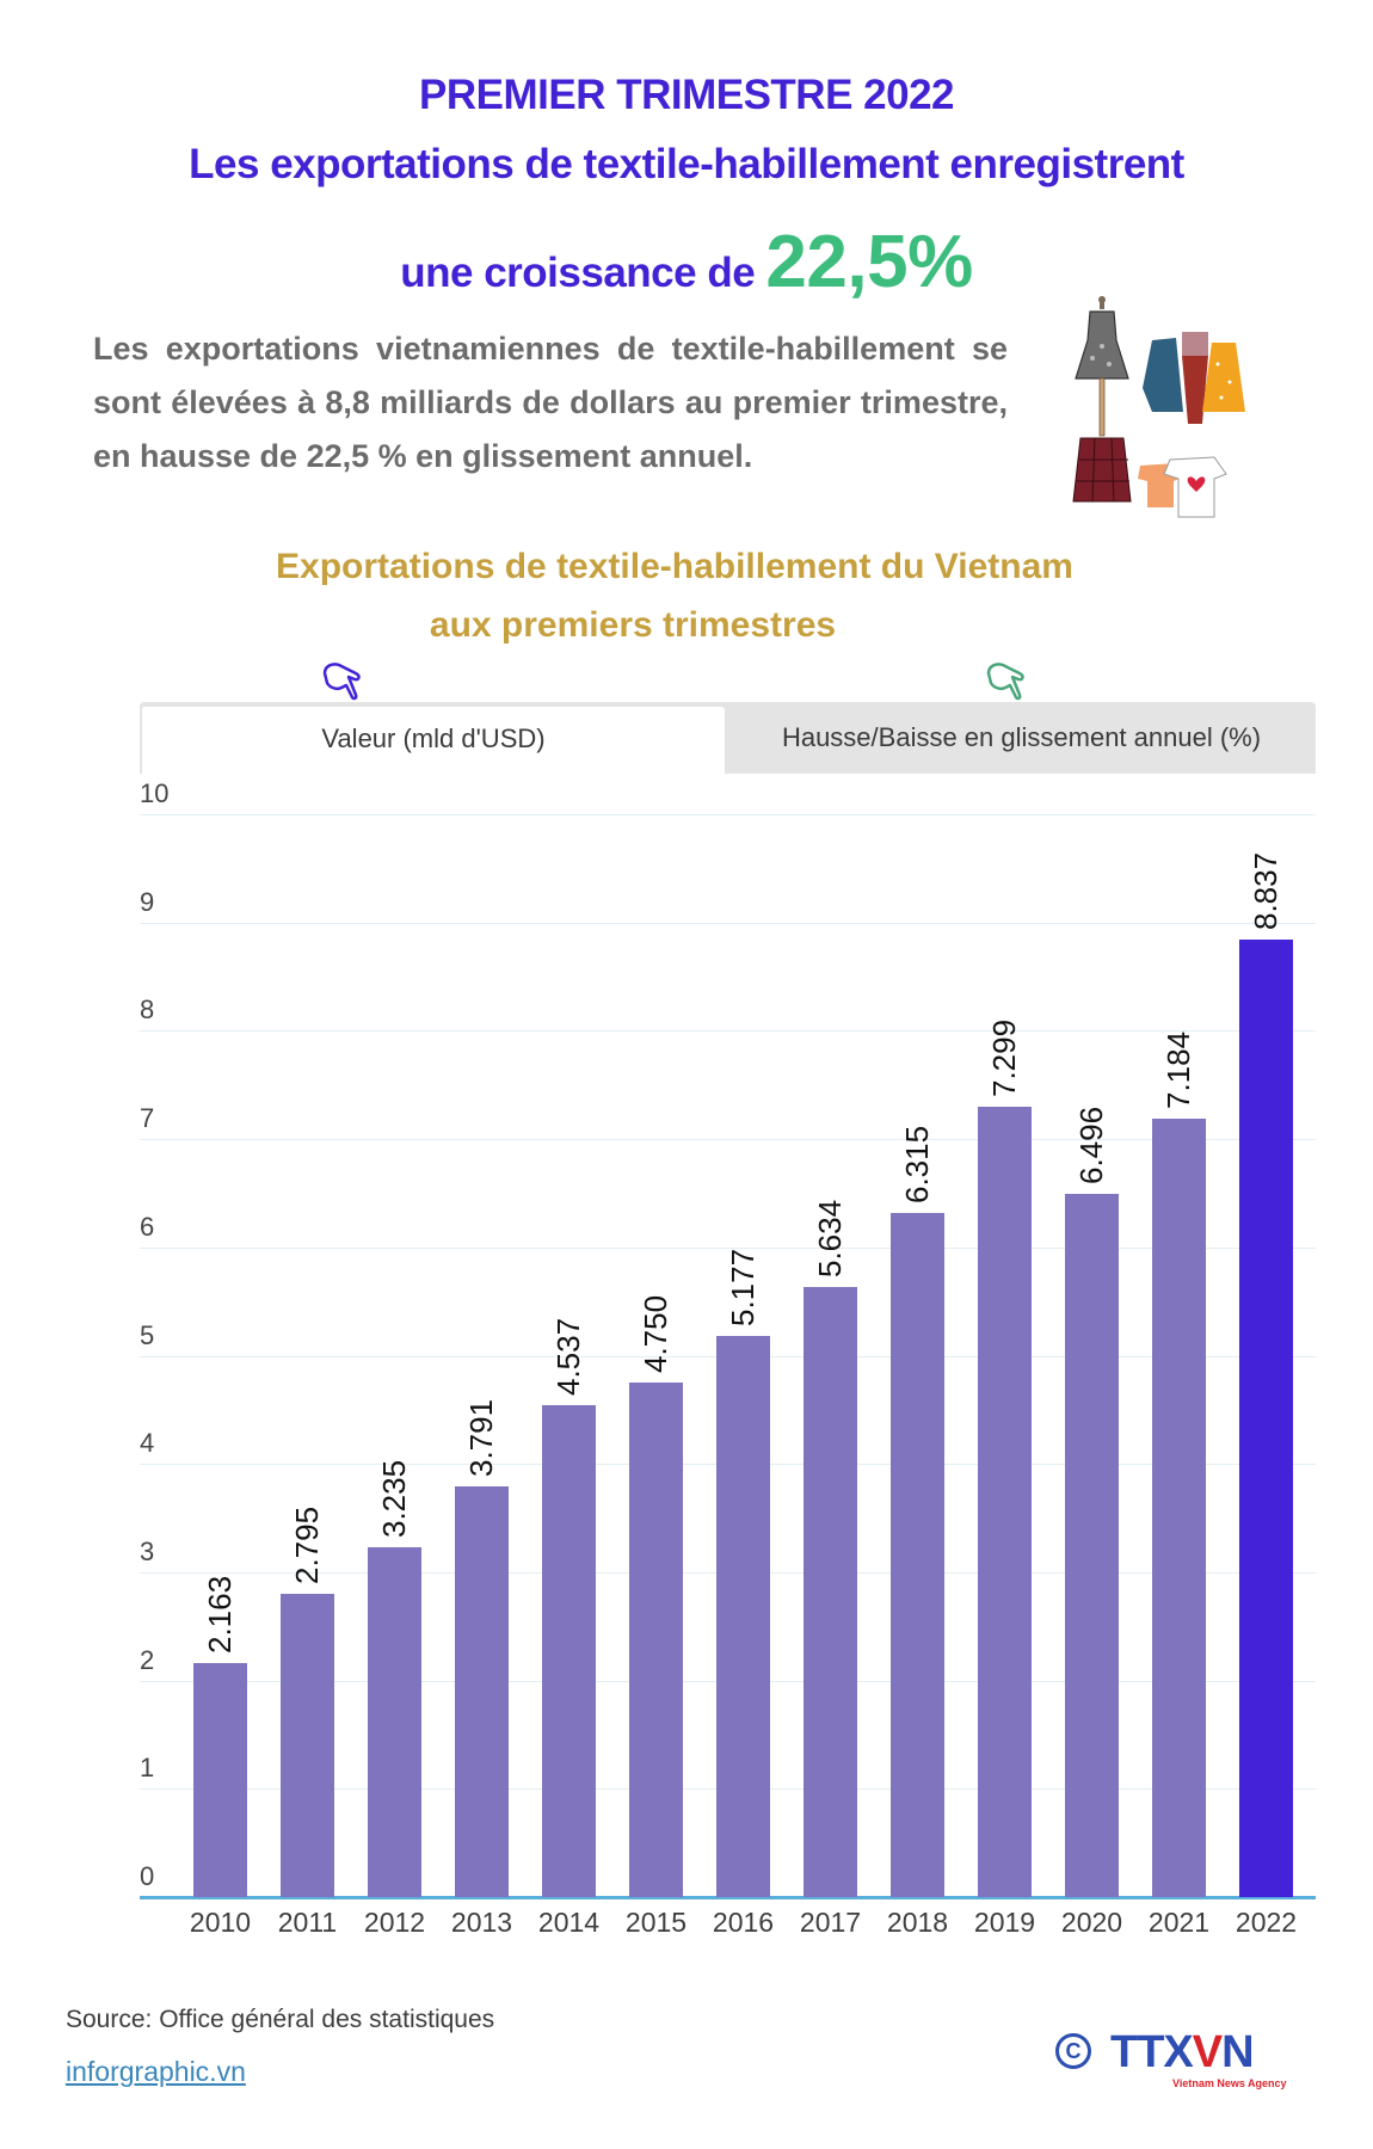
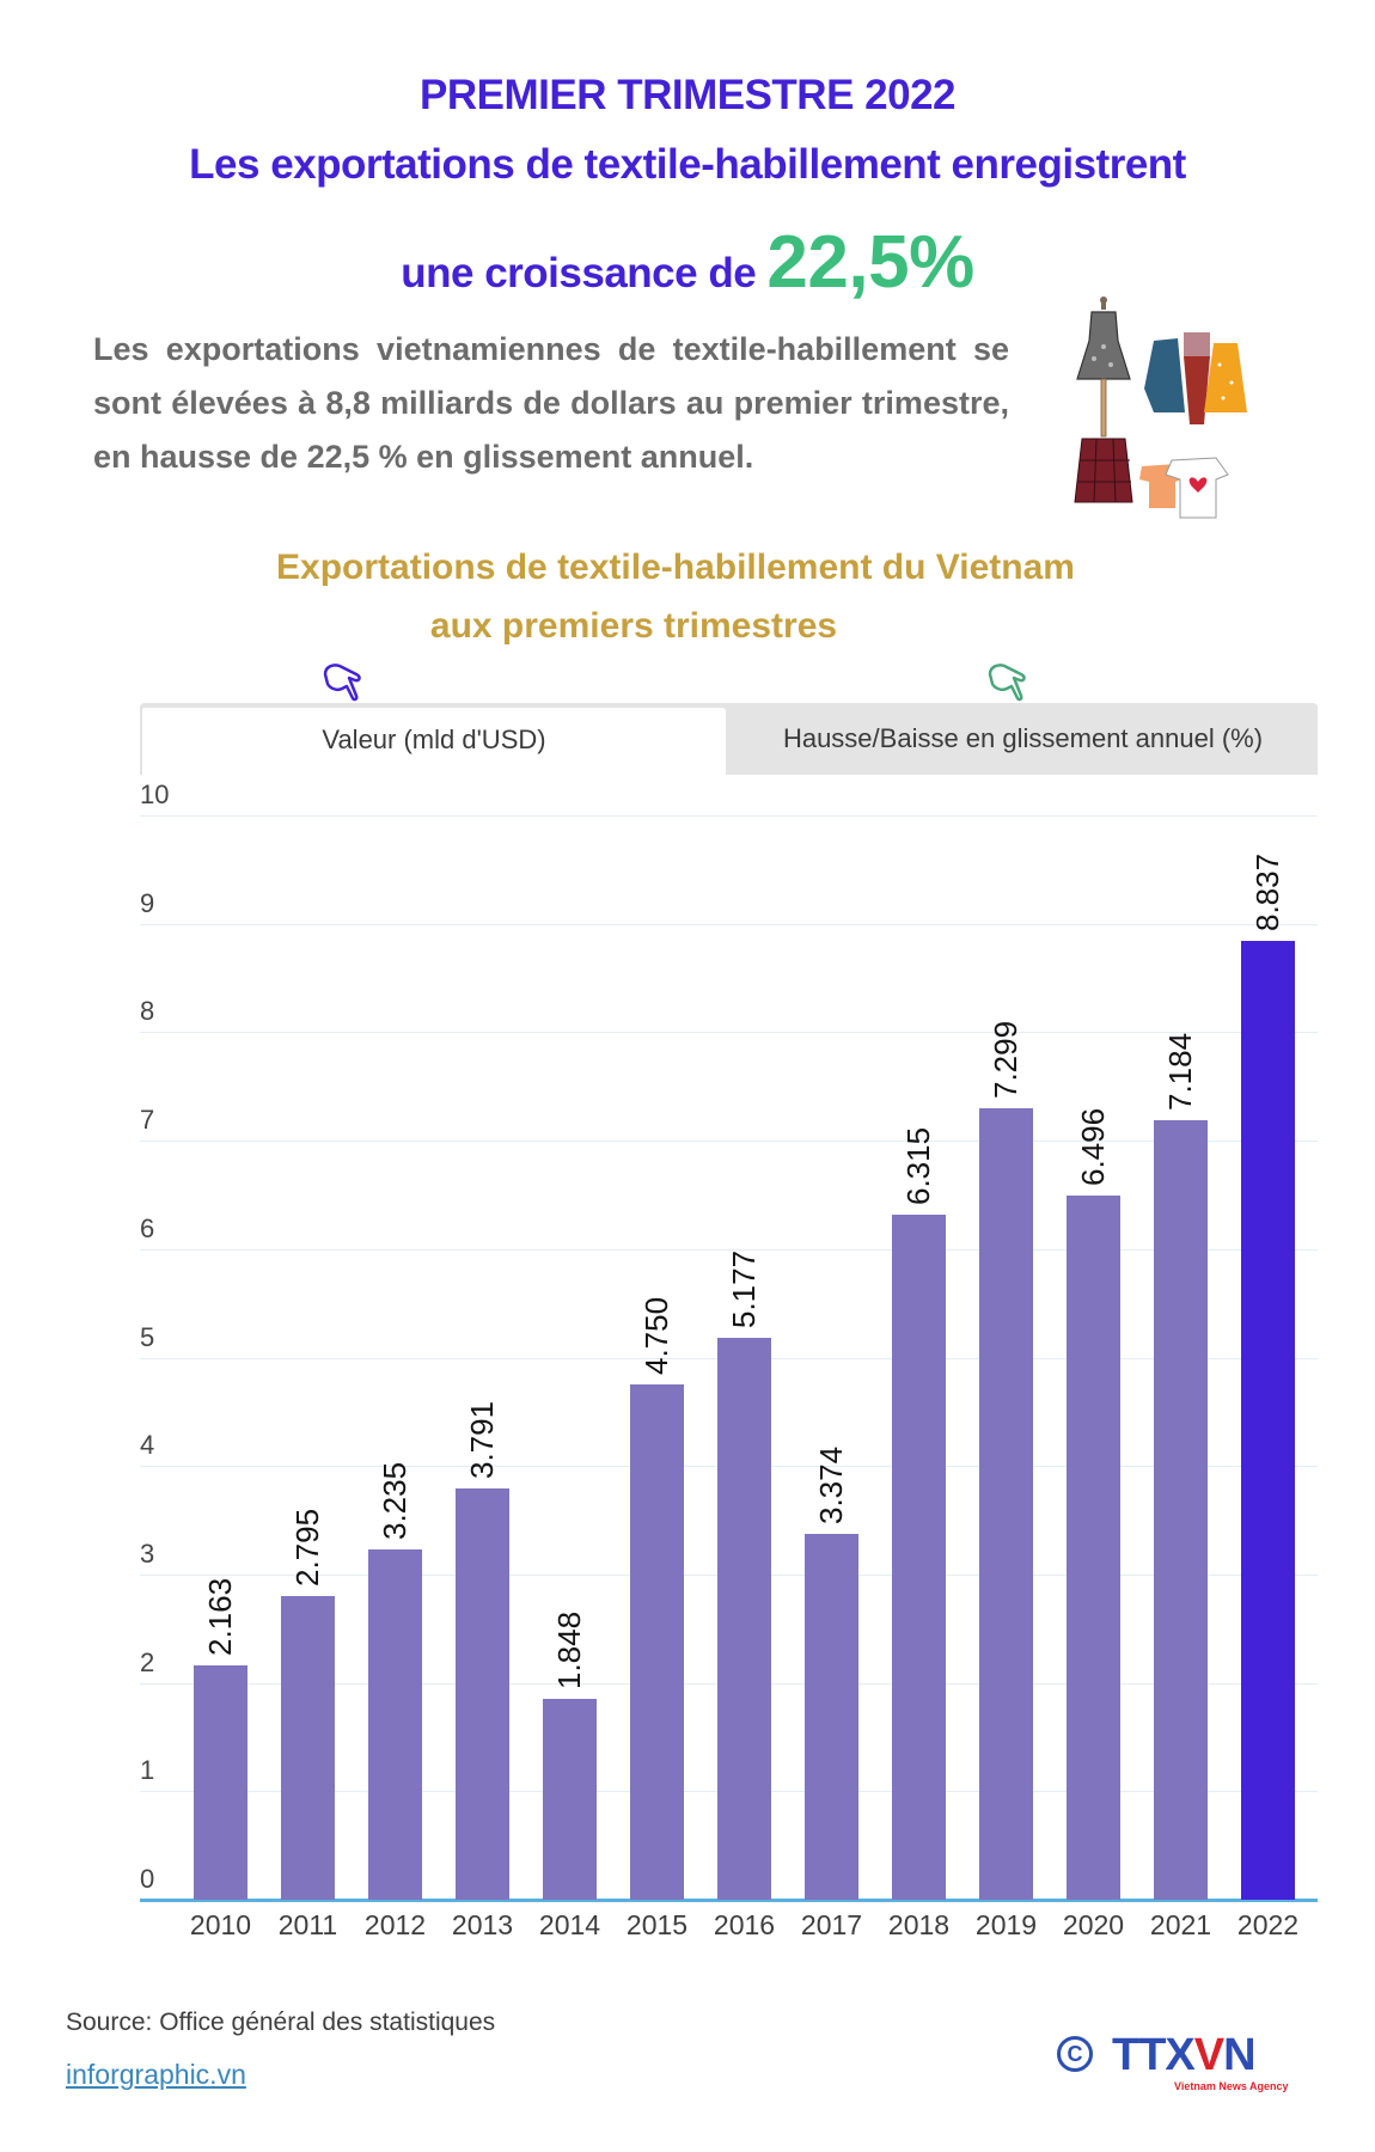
2014: 4.537 -> 1.848
2017: 5.634 -> 3.374
